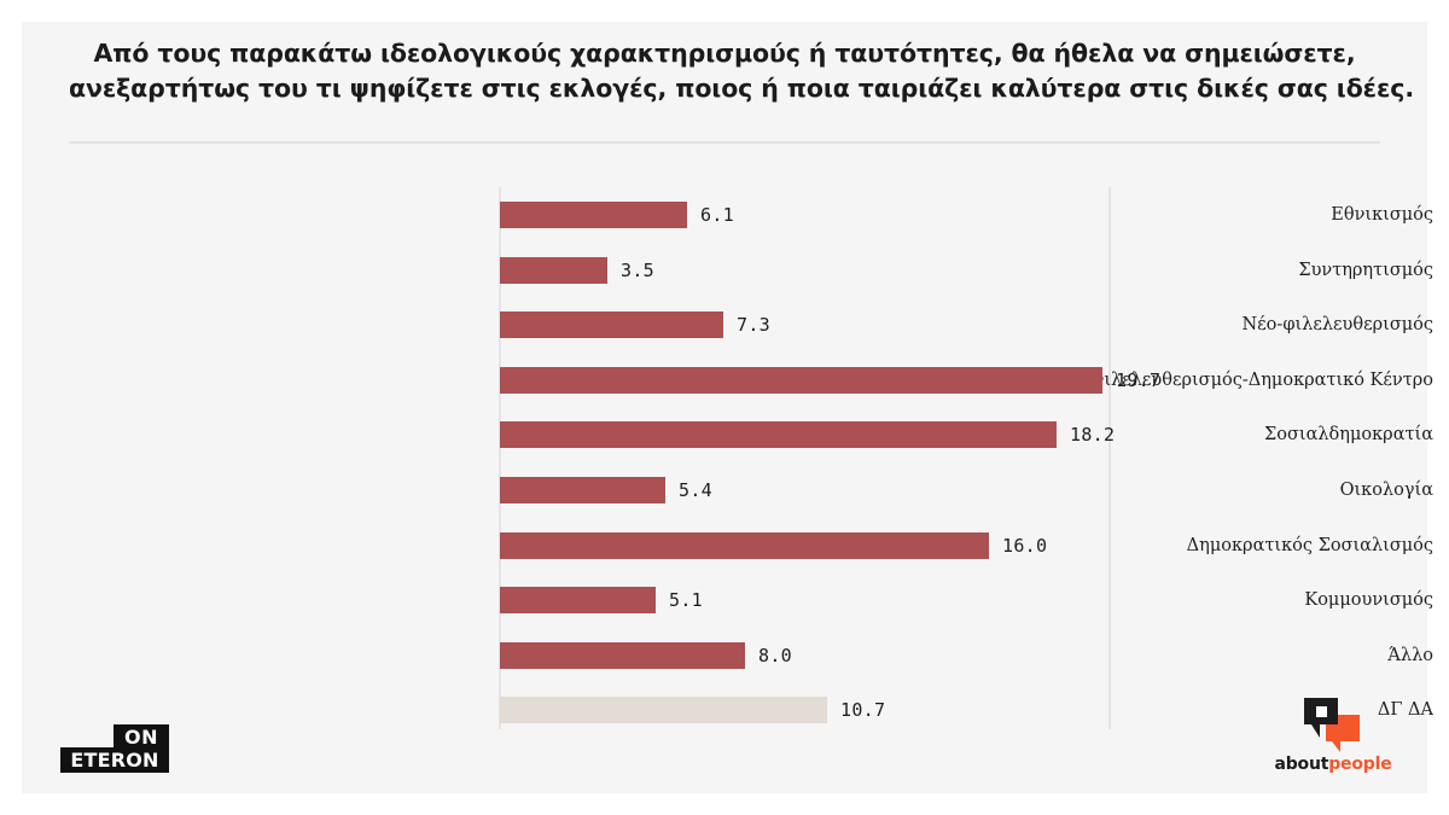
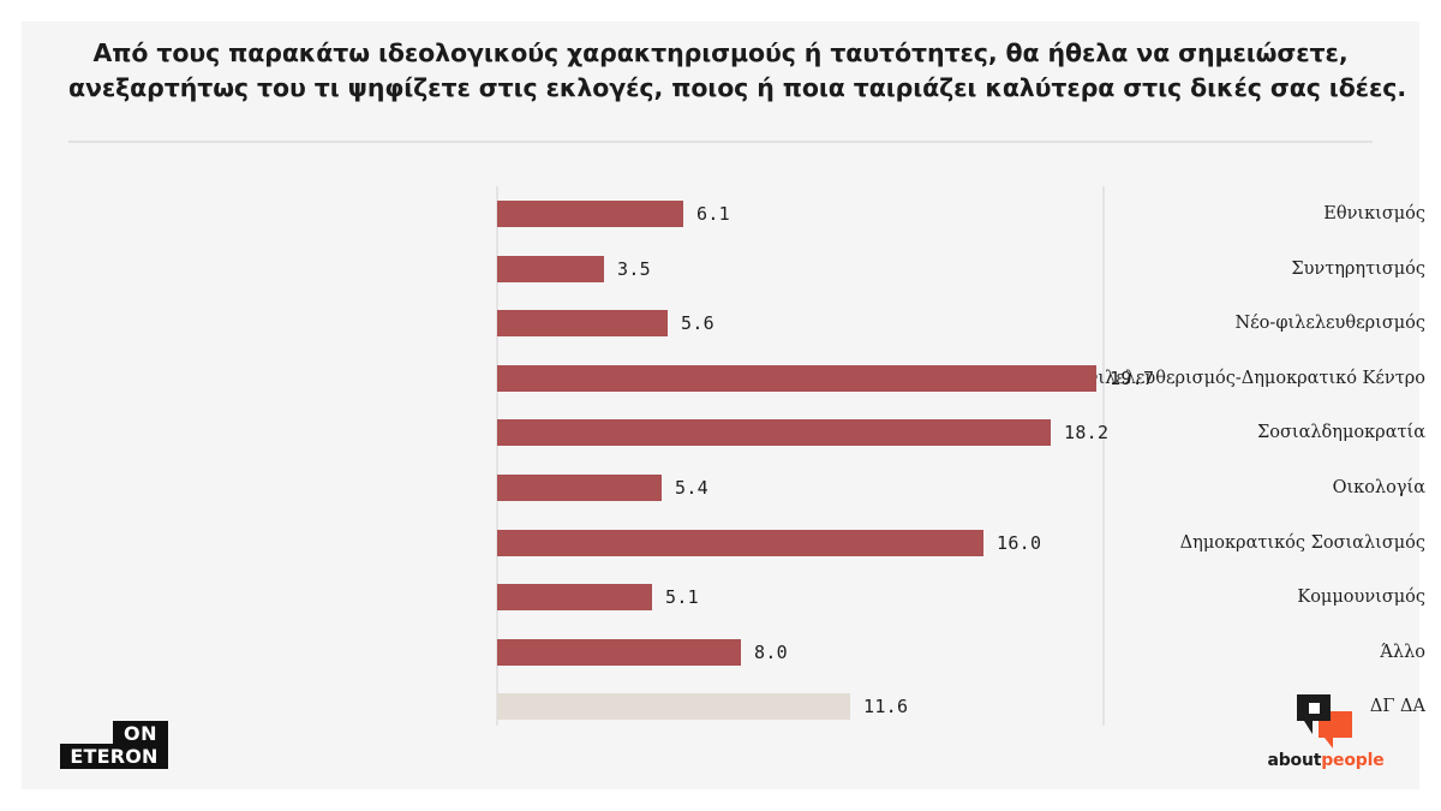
Νέο-φιλελευθερισμός: 7.3 -> 5.6
ΔΓ ΔΑ: 10.7 -> 11.6
